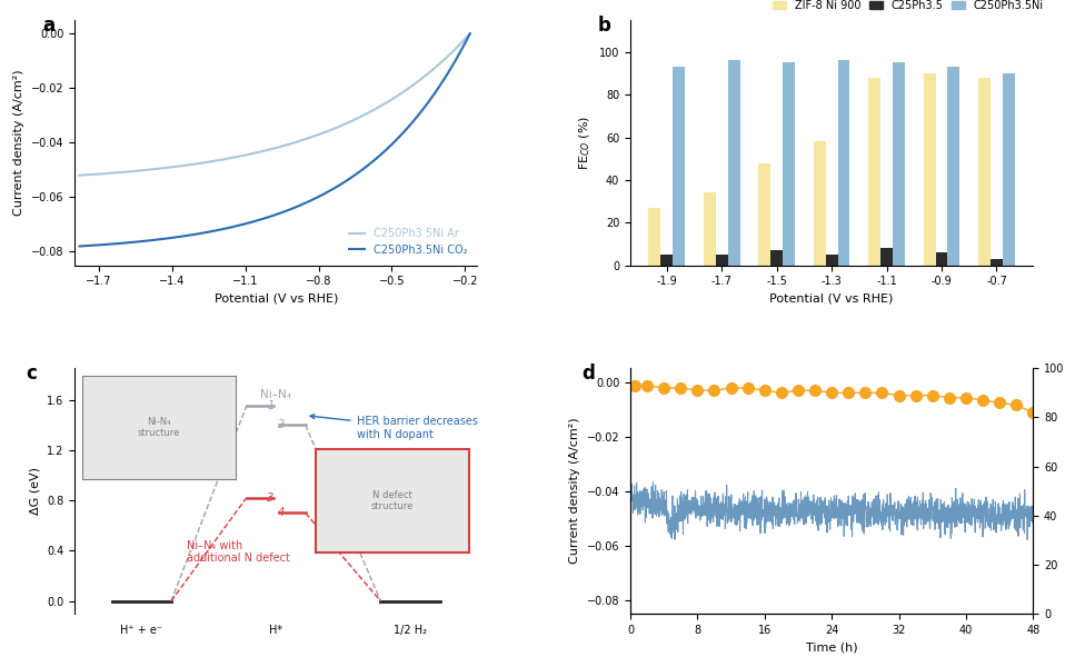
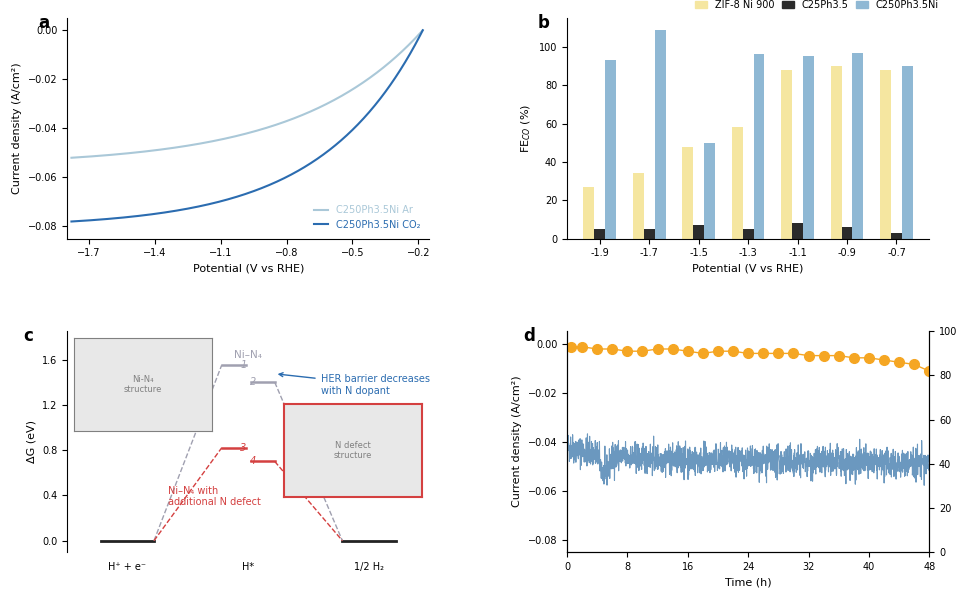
C250Ph3.5Ni/-1.7: 96 -> 109
C250Ph3.5Ni/-1.5: 95 -> 50
C250Ph3.5Ni/-0.9: 93 -> 97
